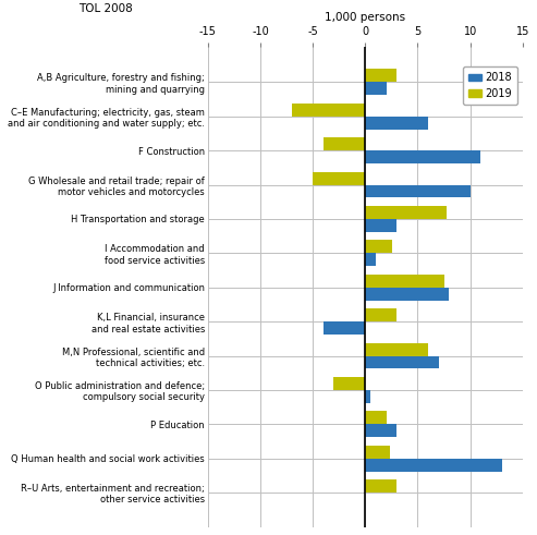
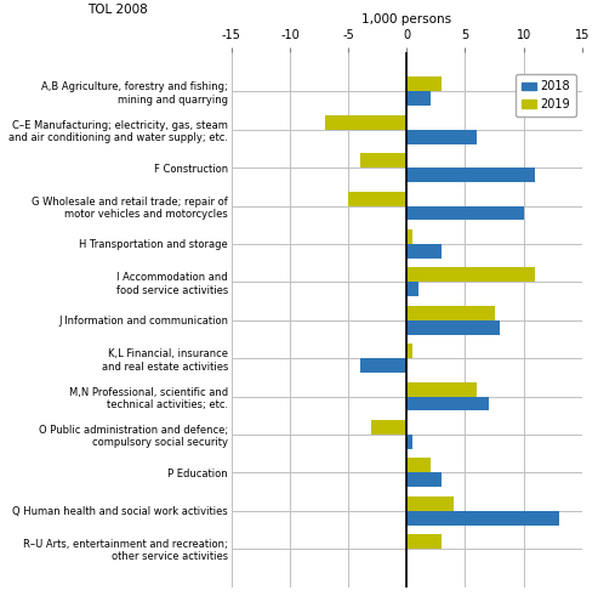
2019/H Transportation and storage: 7.8 -> 0.5
2019/I Accommodation and food service activities: 2.6 -> 11.0
2019/K,L Financial, insurance and real estate activities: 3.0 -> 0.5
2019/Q Human health and social work activities: 2.4 -> 4.0
